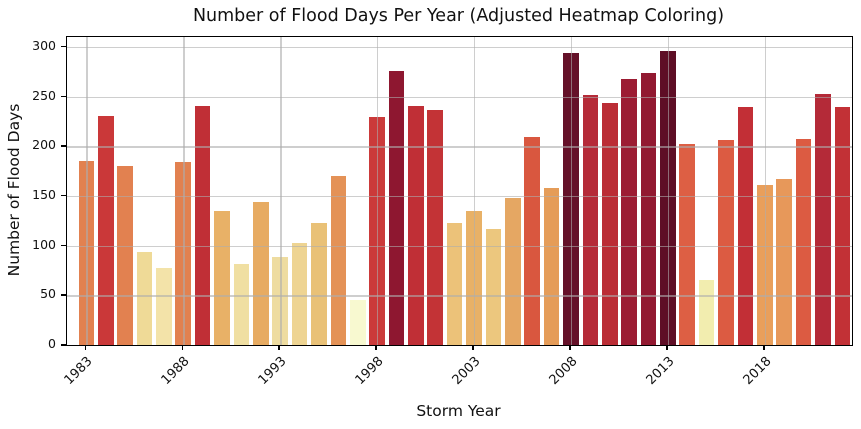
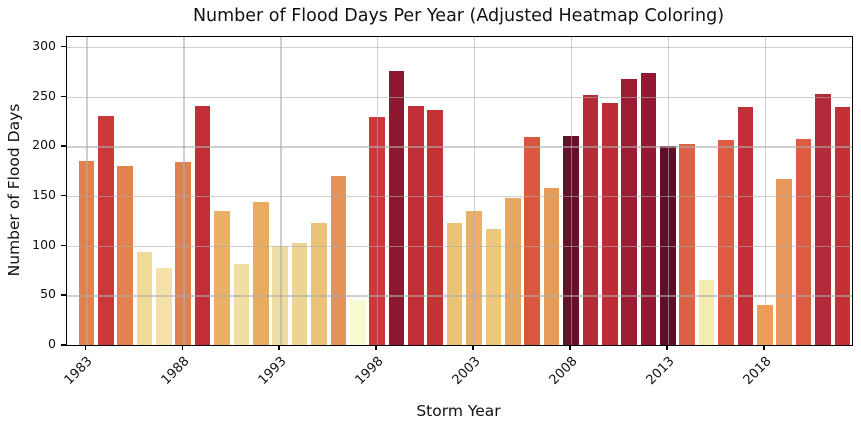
1993: 90 -> 100
2008: 290 -> 210
2013: 300 -> 200
2018: 160 -> 40
